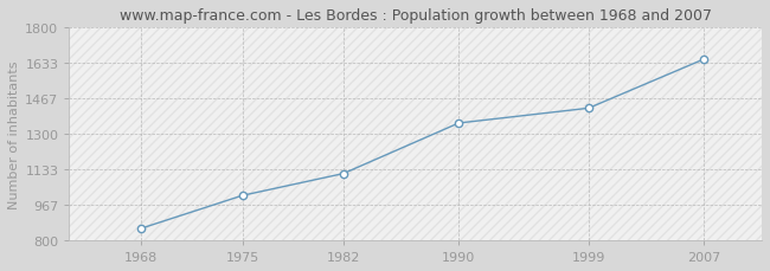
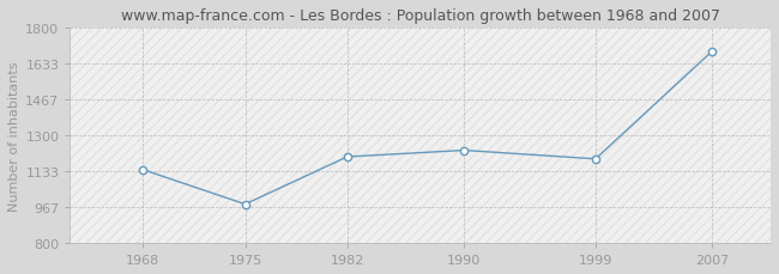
1968: 860 -> 1140
1975: 1010 -> 980
1982: 1110 -> 1200
1990: 1350 -> 1230
1999: 1420 -> 1190
2007: 1650 -> 1690
